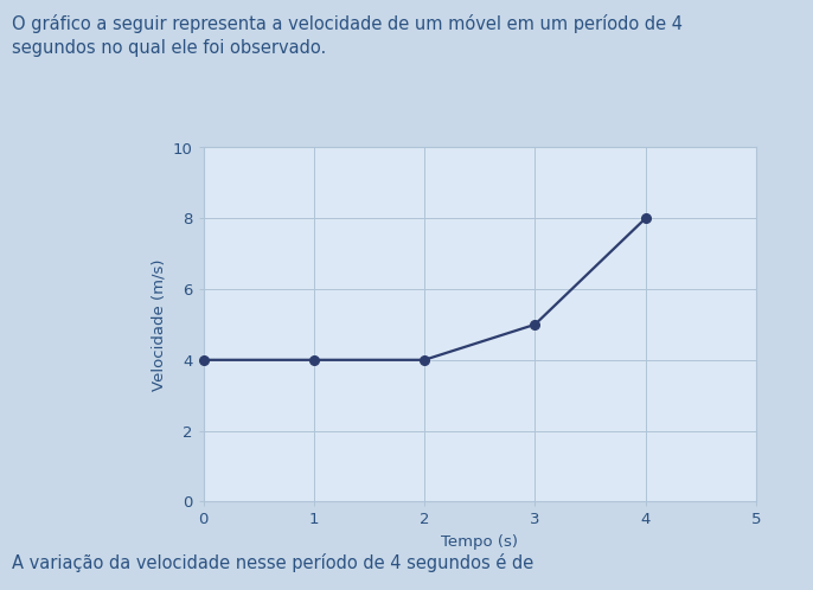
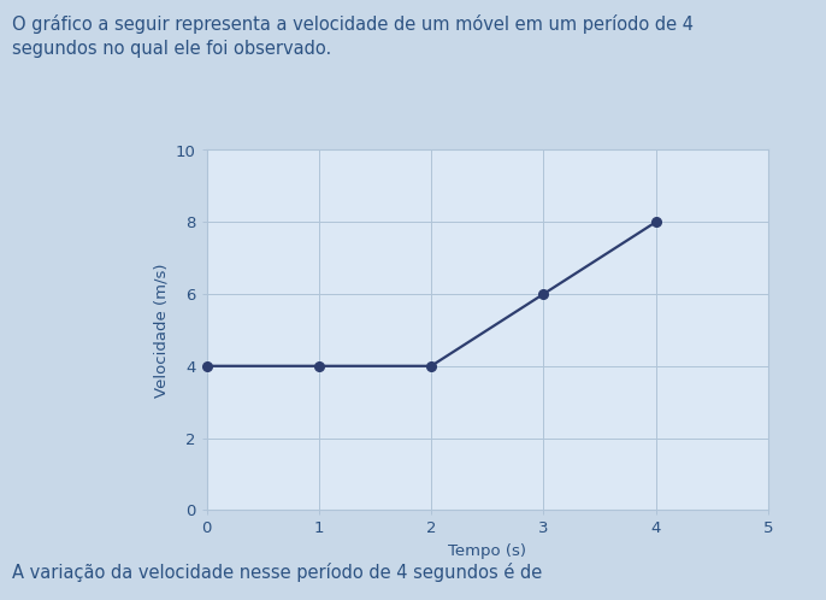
3: 5 -> 6
